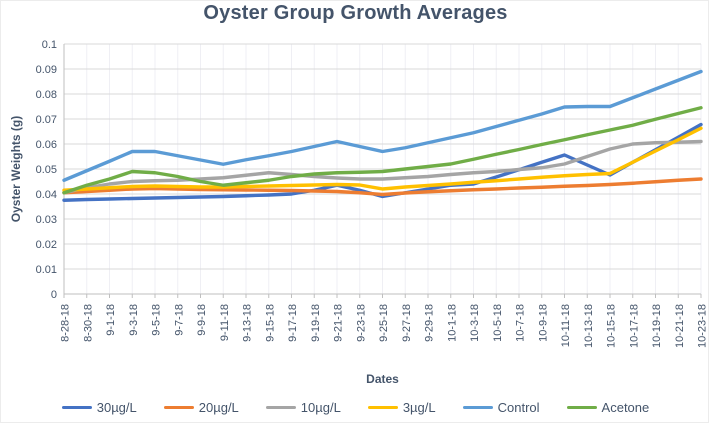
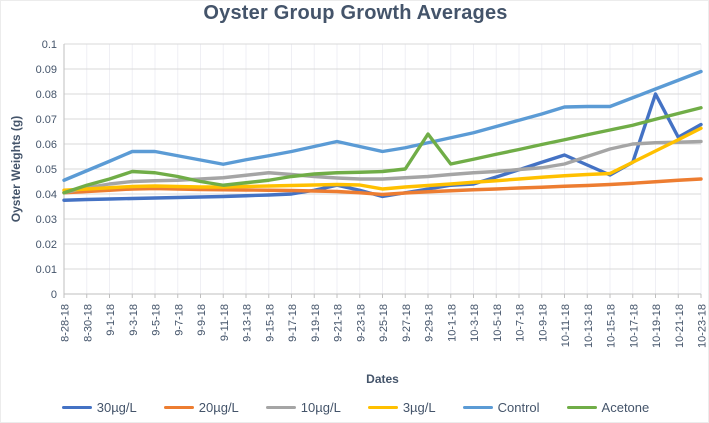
Acetone/9-29-18: 0.051 -> 0.064
30µg/L/10-19-18: 0.058 -> 0.080
